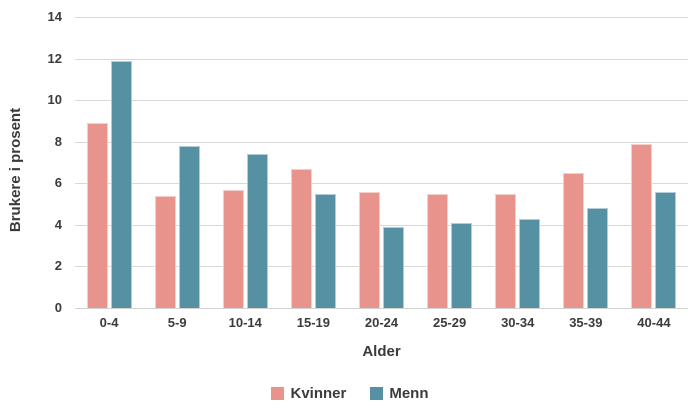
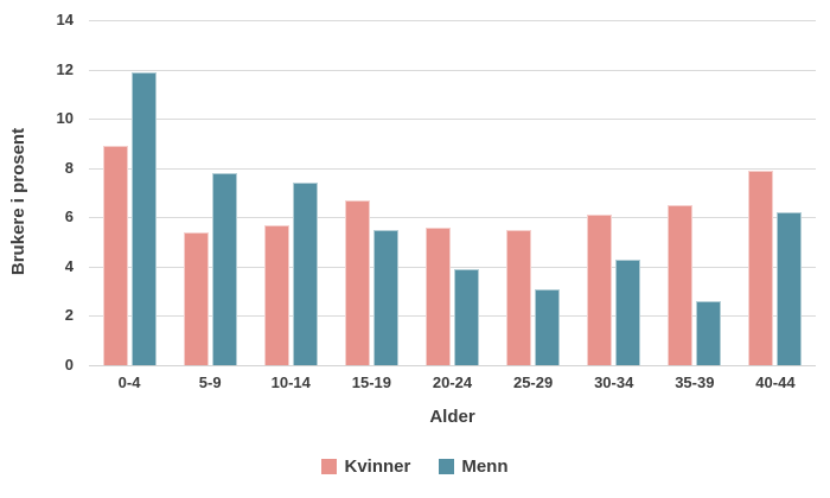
Menn/25-29: 4.1 -> 3.1
Kvinner/30-34: 5.5 -> 6.1
Menn/35-39: 4.8 -> 2.6
Menn/40-44: 5.6 -> 6.2
